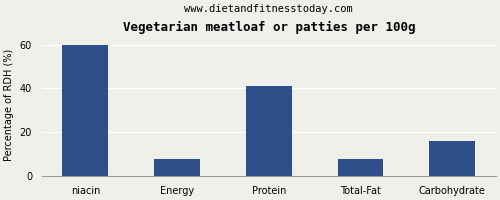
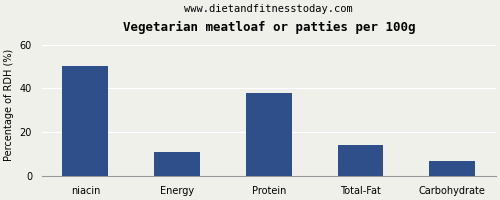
niacin: 60 -> 50
Energy: 8 -> 11
Protein: 41 -> 38
Total-Fat: 8 -> 14
Carbohydrate: 16 -> 7
